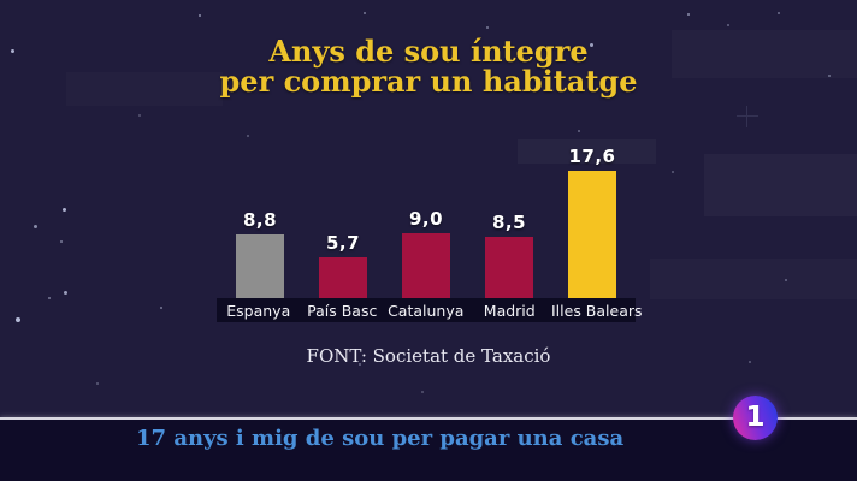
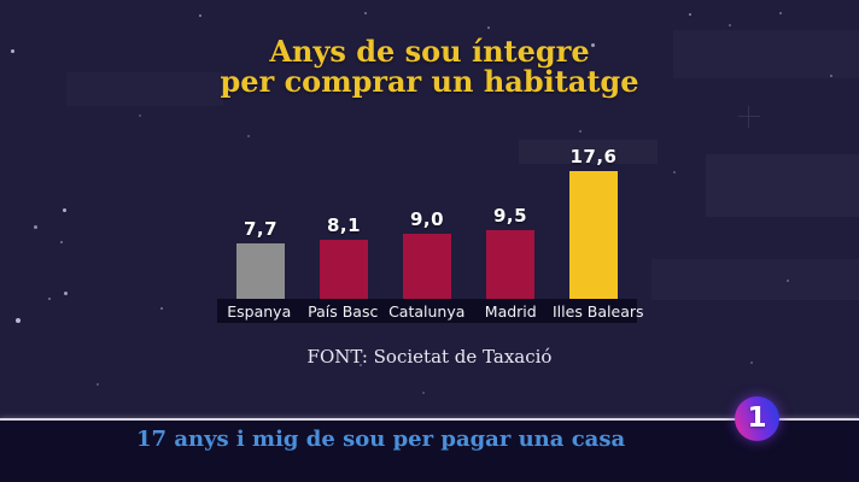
Espanya: 8,8 -> 7,7
País Basc: 5,7 -> 8,1
Madrid: 8,5 -> 9,5
